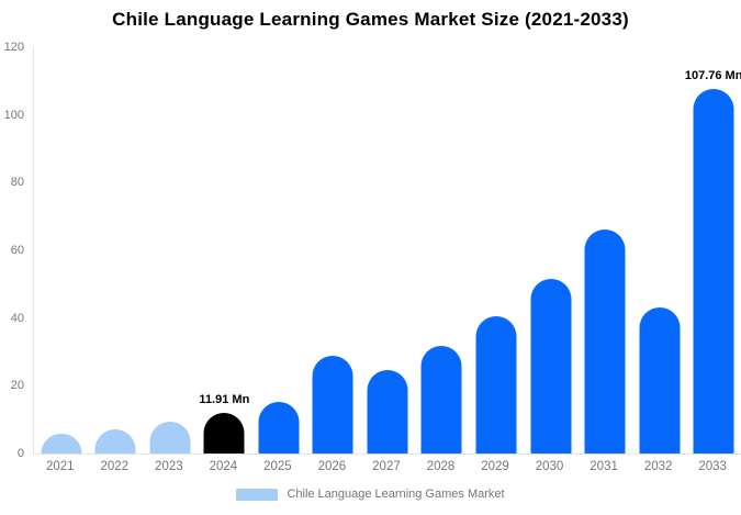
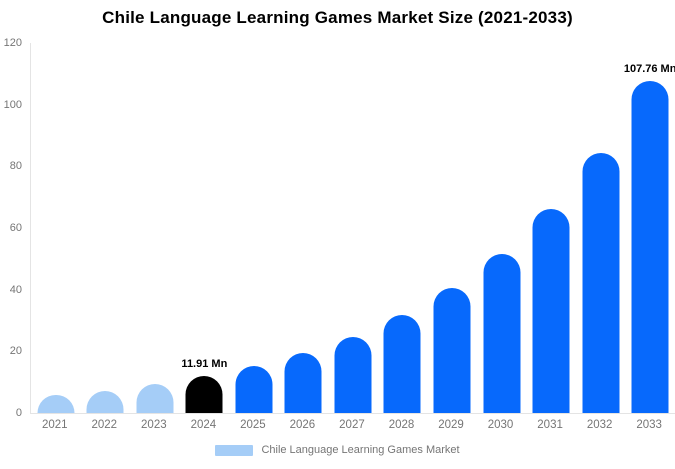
2026: 29 -> 19
2032: 43 -> 84
